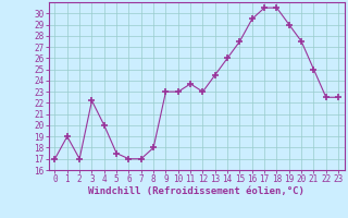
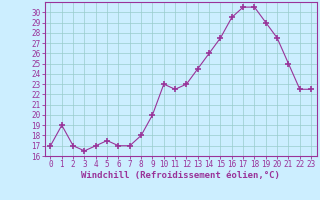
3: 22.2 -> 16.5
4: 20.0 -> 17.0
9: 23.0 -> 20.0
11: 23.7 -> 22.5
